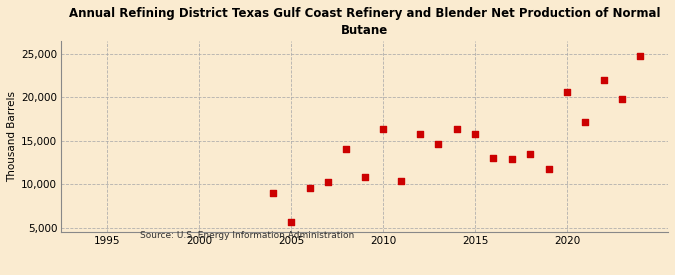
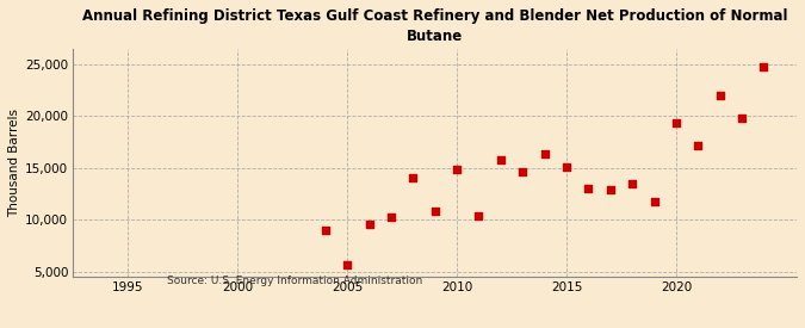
2010: 16,400 -> 14,900
2015: 15,800 -> 15,100
2020: 20,600 -> 19,400
